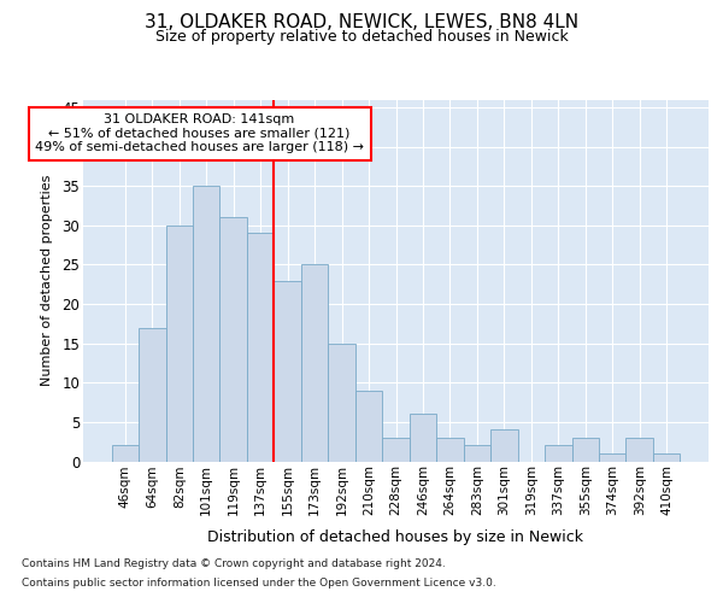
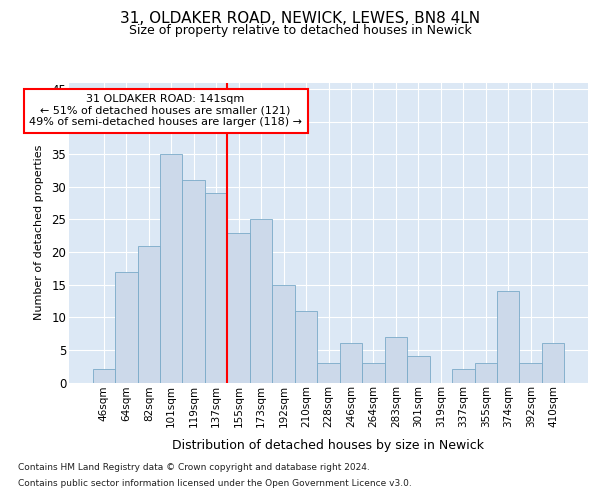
82sqm: 30 -> 21
210sqm: 9 -> 11
283sqm: 2 -> 7
374sqm: 1 -> 14
410sqm: 1 -> 6
